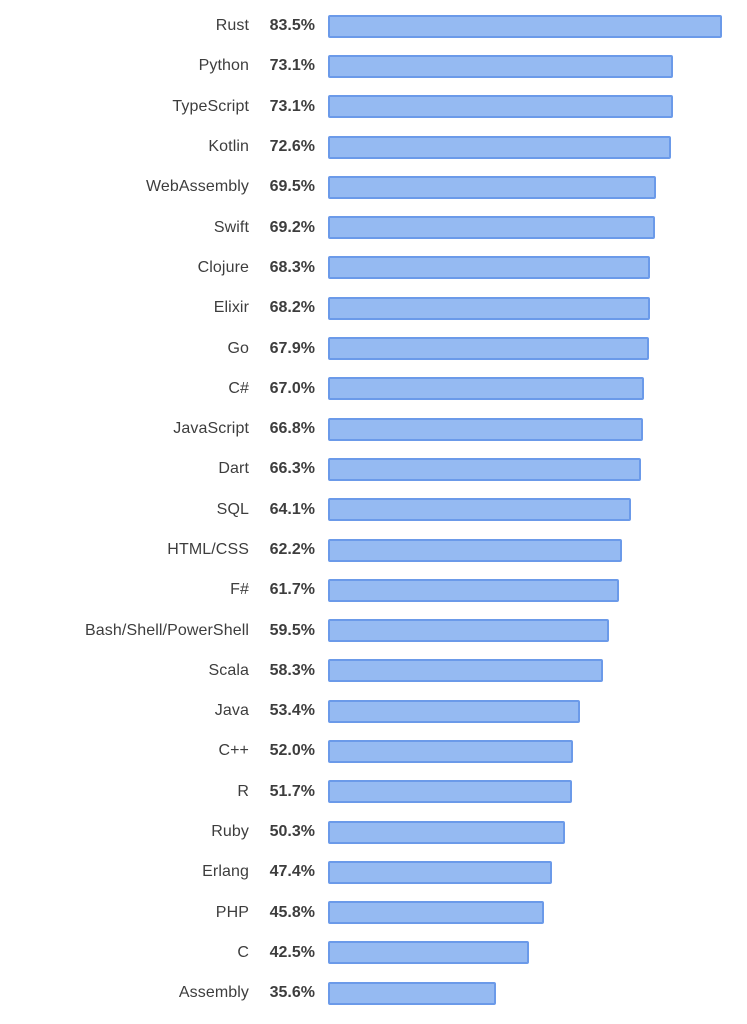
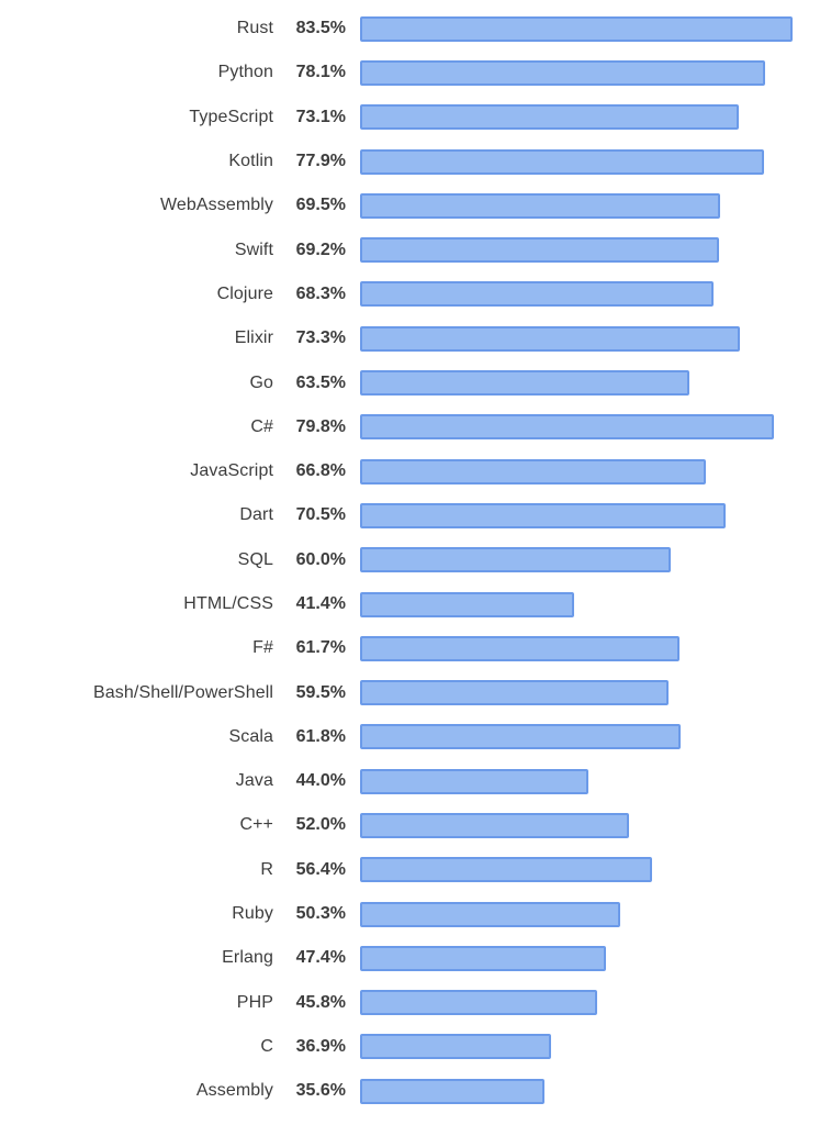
Python: 73.1% -> 78.1%
Kotlin: 72.6% -> 77.9%
Elixir: 68.2% -> 73.3%
Go: 67.9% -> 63.5%
C#: 67.0% -> 79.8%
Dart: 66.3% -> 70.5%
SQL: 64.1% -> 60.0%
HTML/CSS: 62.2% -> 41.4%
Scala: 58.3% -> 61.8%
Java: 53.4% -> 44.0%
R: 51.7% -> 56.4%
C: 42.5% -> 36.9%
